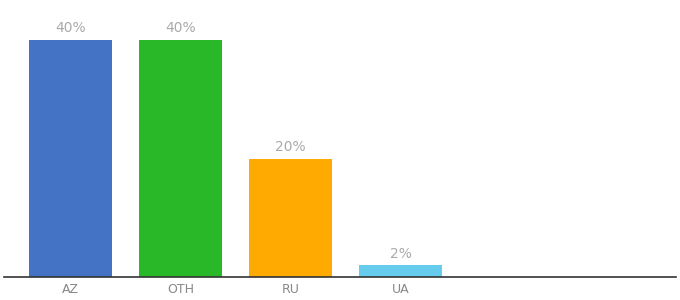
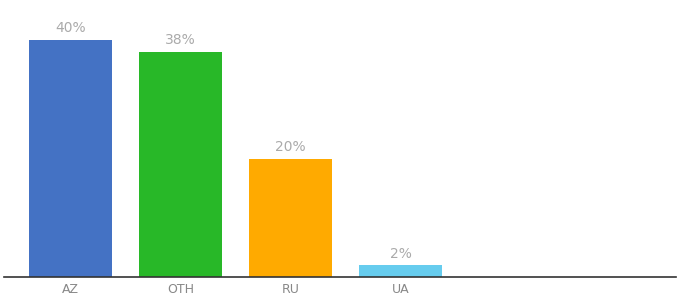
OTH: 40% -> 38%
